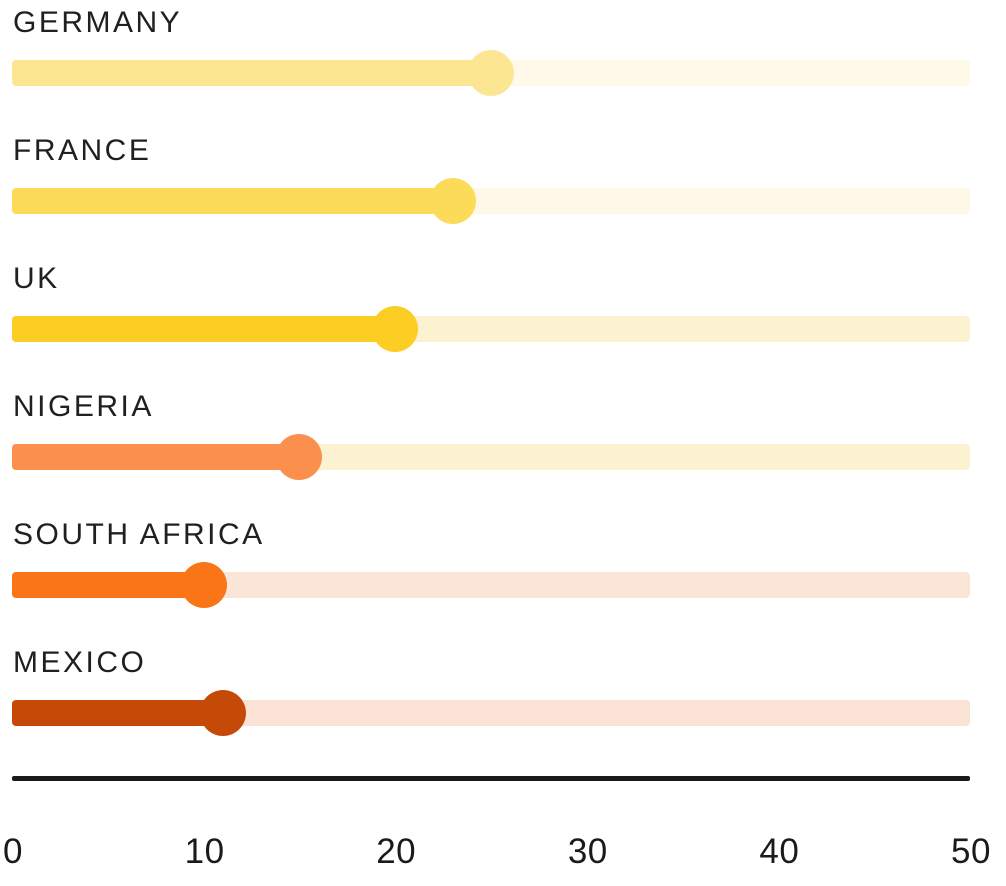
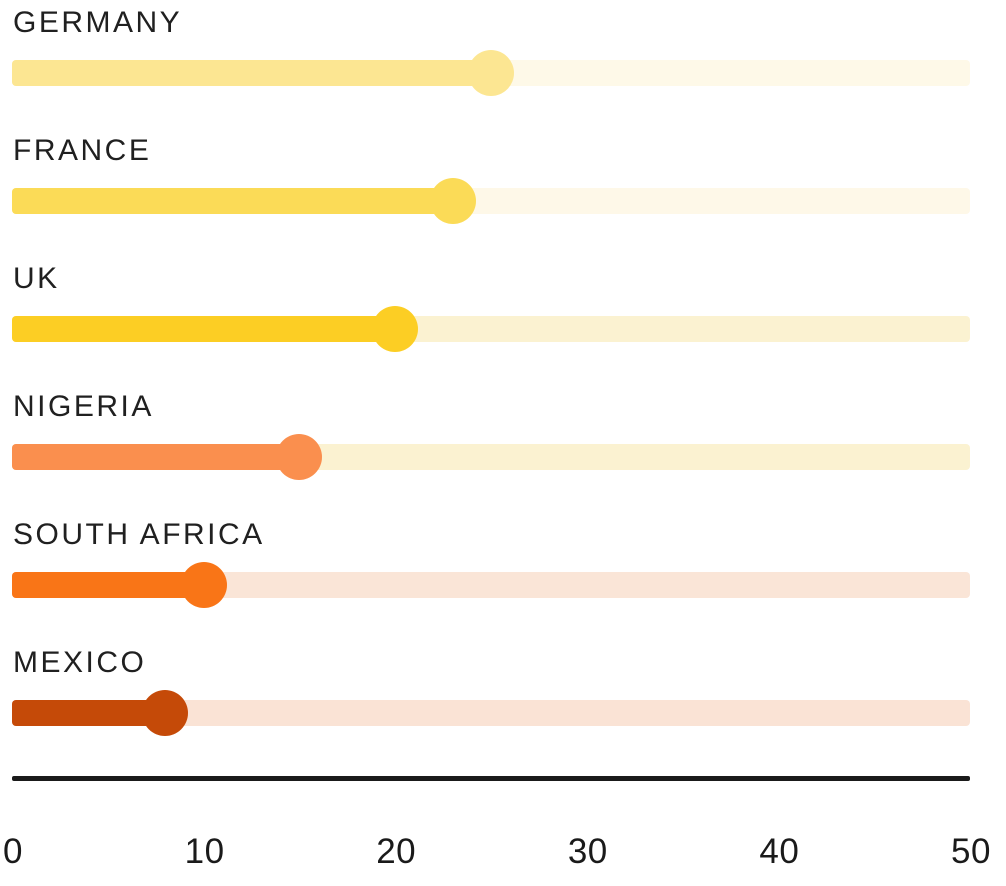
MEXICO: 11 -> 8
